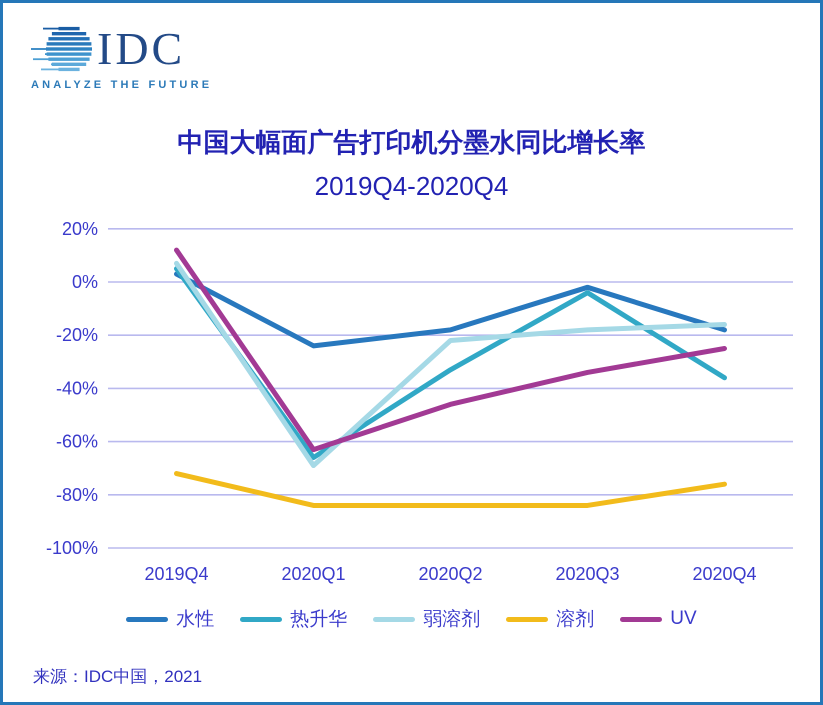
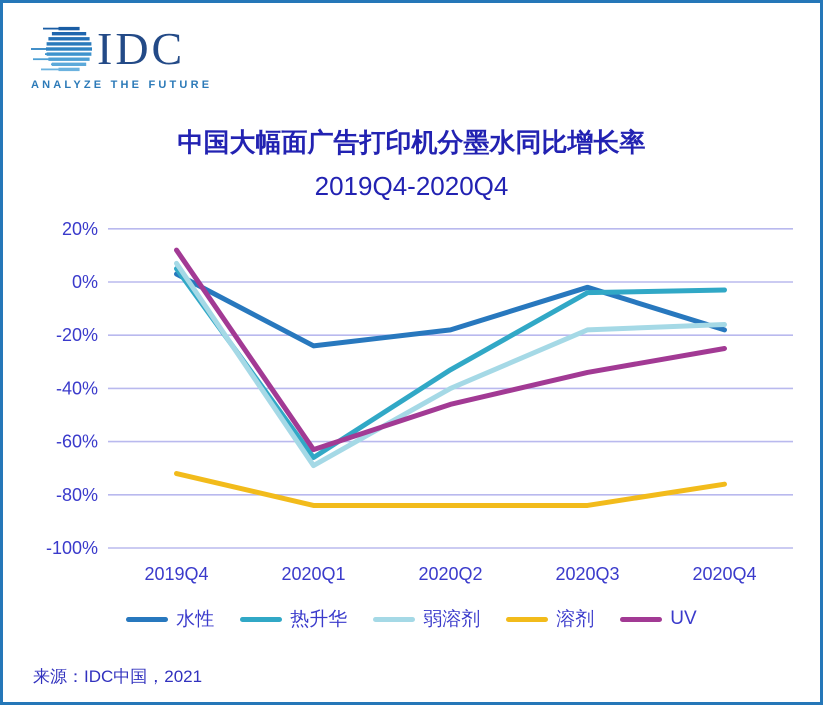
弱溶剂/2020Q2: -22% -> -40%
热升华/2020Q4: -36% -> -3%
